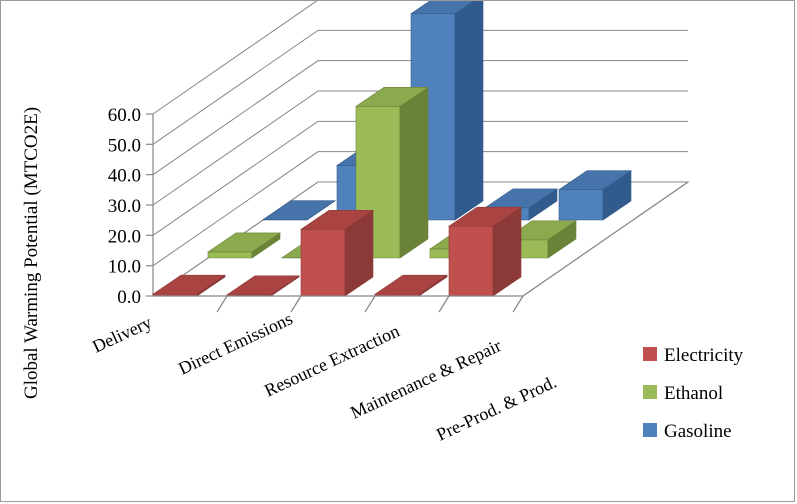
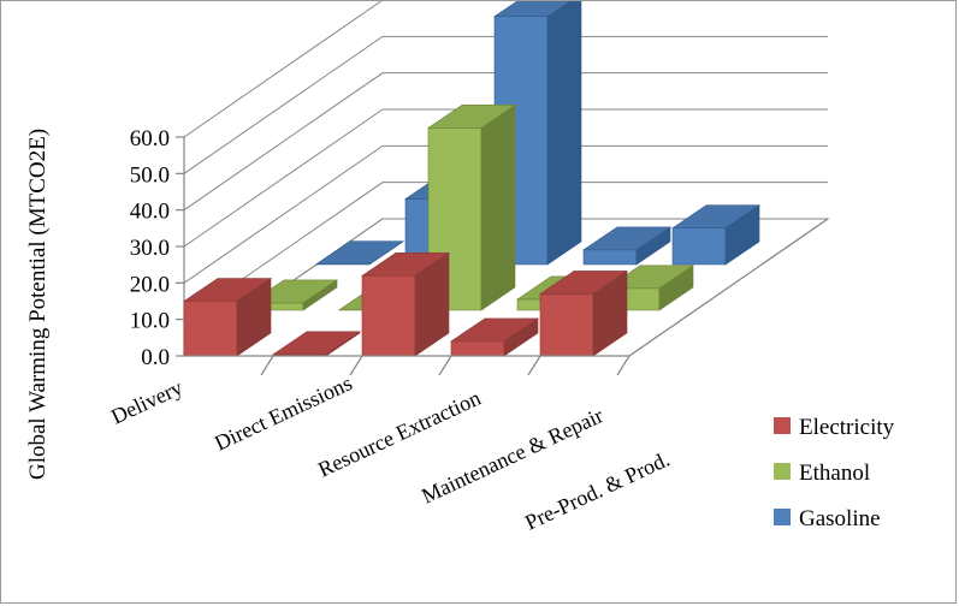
Electricity/Delivery: 1 -> 15
Electricity/Maintenance & Repair: 1 -> 4
Electricity/Pre-Prod. & Prod.: 23 -> 17
